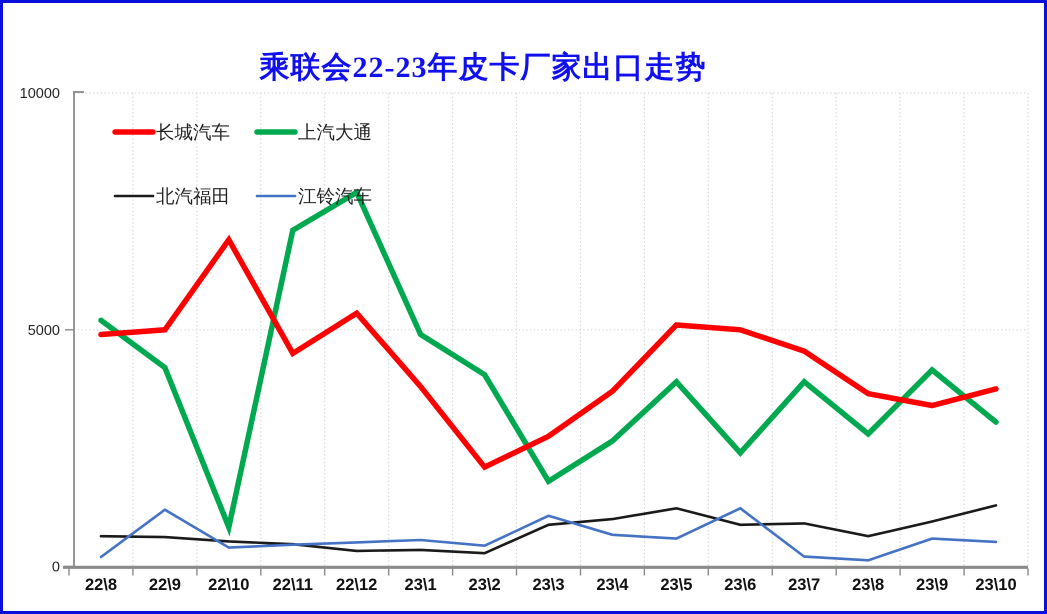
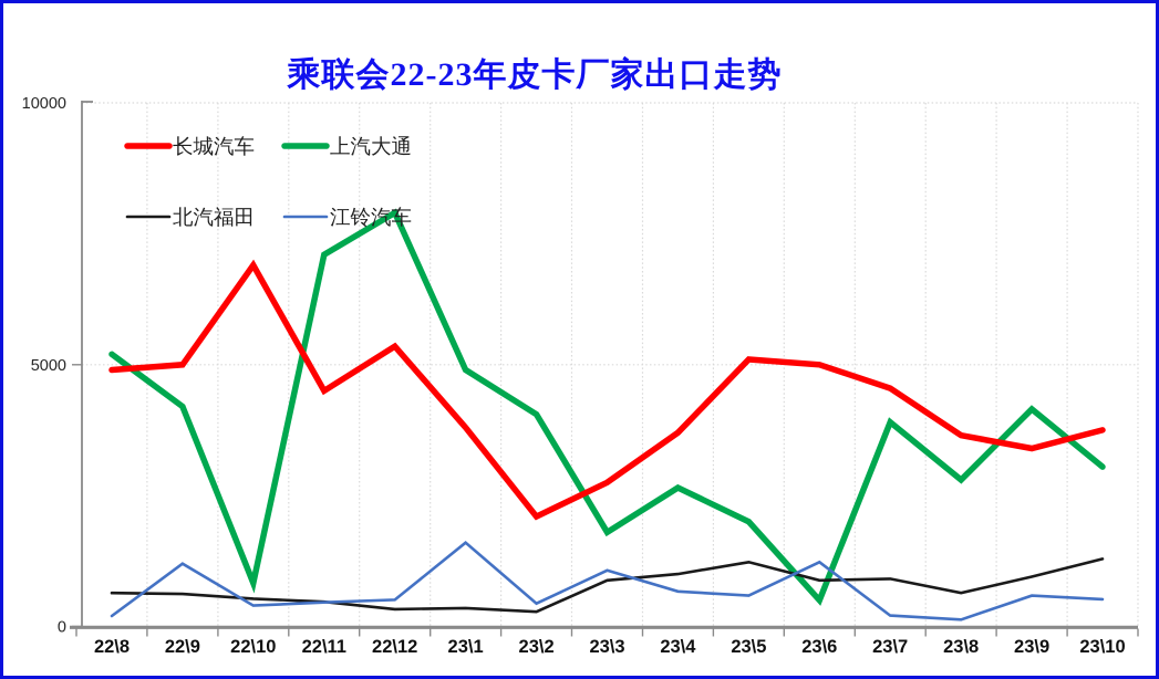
江铃汽车/23\1: 600 -> 1600
上汽大通/23\5: 3900 -> 2000
上汽大通/23\6: 2400 -> 500
